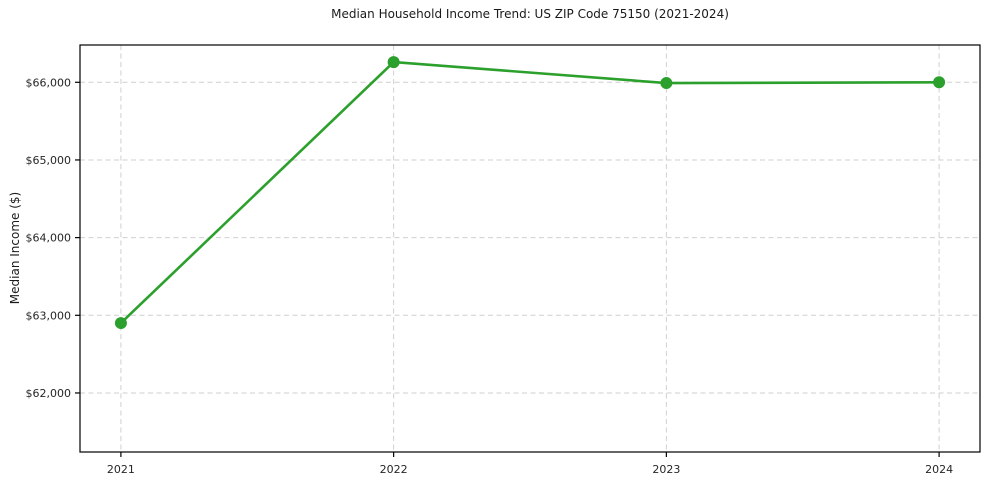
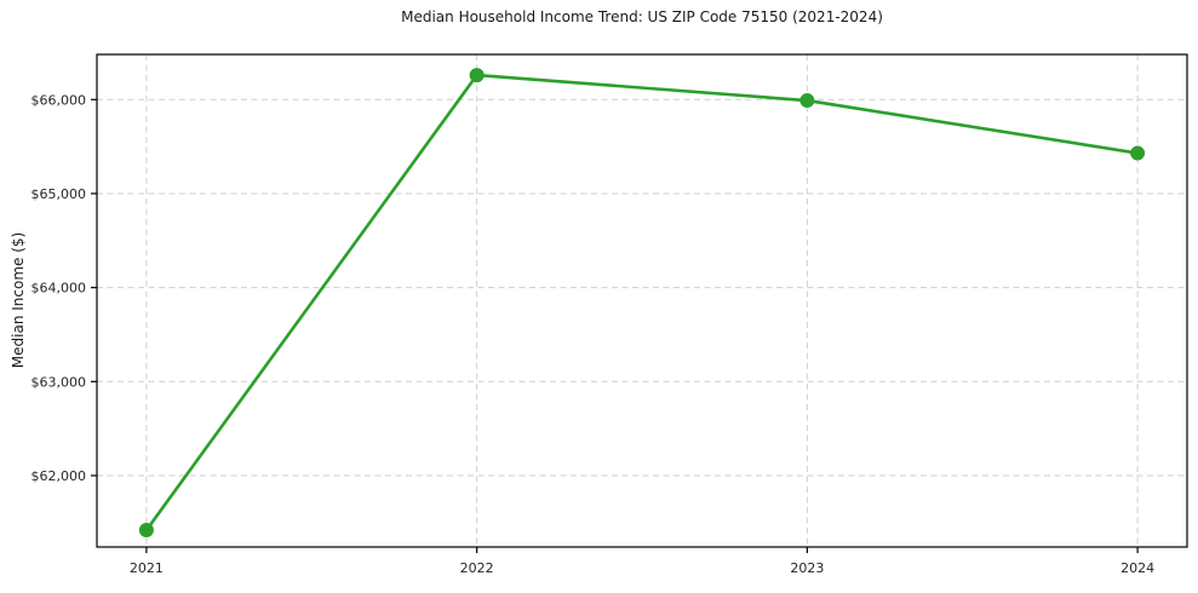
2021: $62900 -> $61400
2024: $66000 -> $65400
